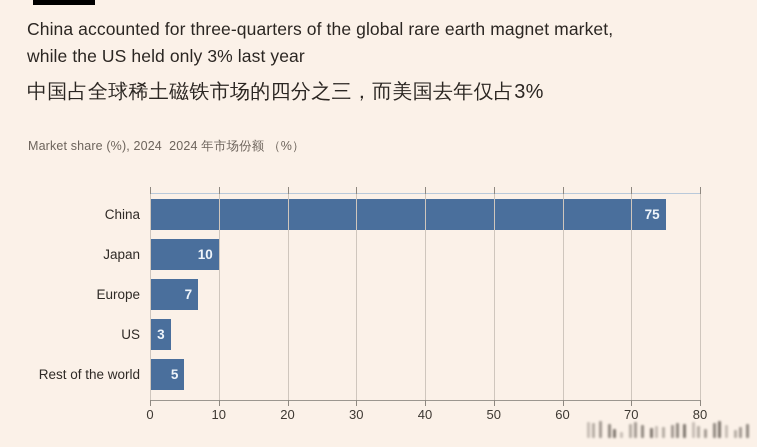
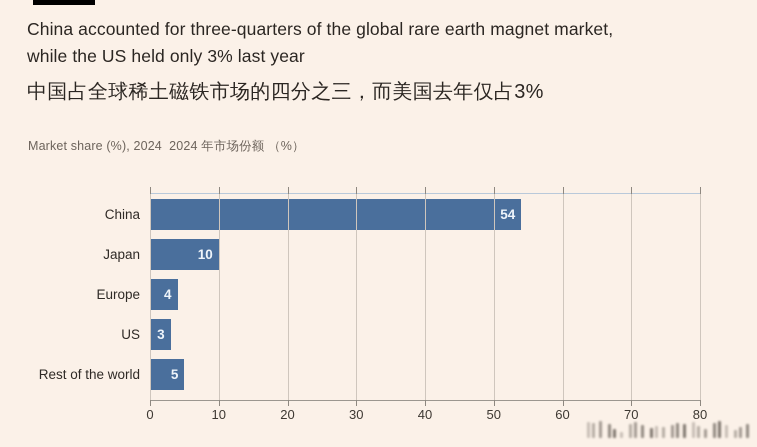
China: 75 -> 54
Europe: 7 -> 4
